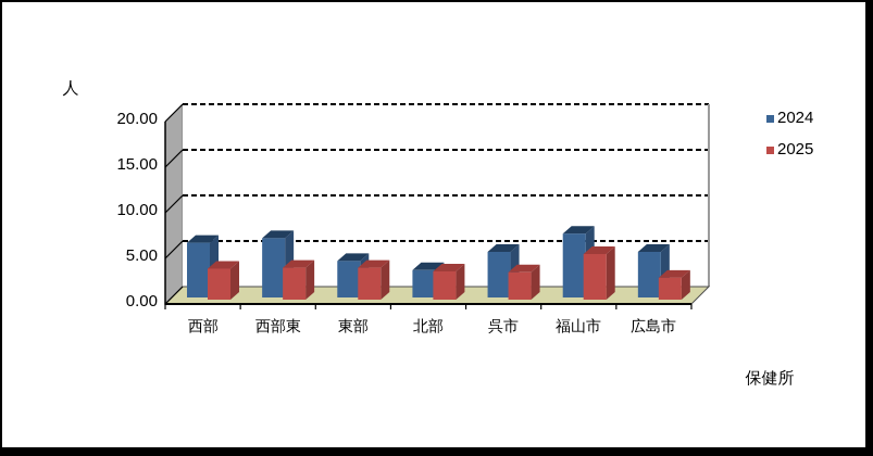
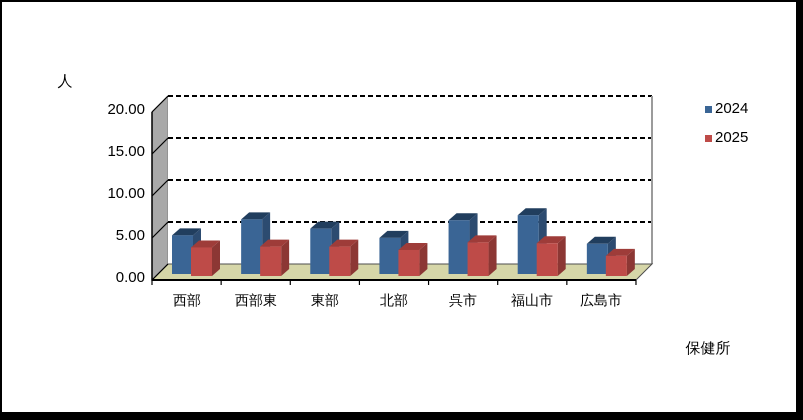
2024/西部: 6 -> 5
2024/東部: 4 -> 5
2024/北部: 3 -> 4
2024/呉市: 5 -> 6
2025/呉市: 3 -> 4
2025/福山市: 5 -> 4
2024/広島市: 5 -> 4
